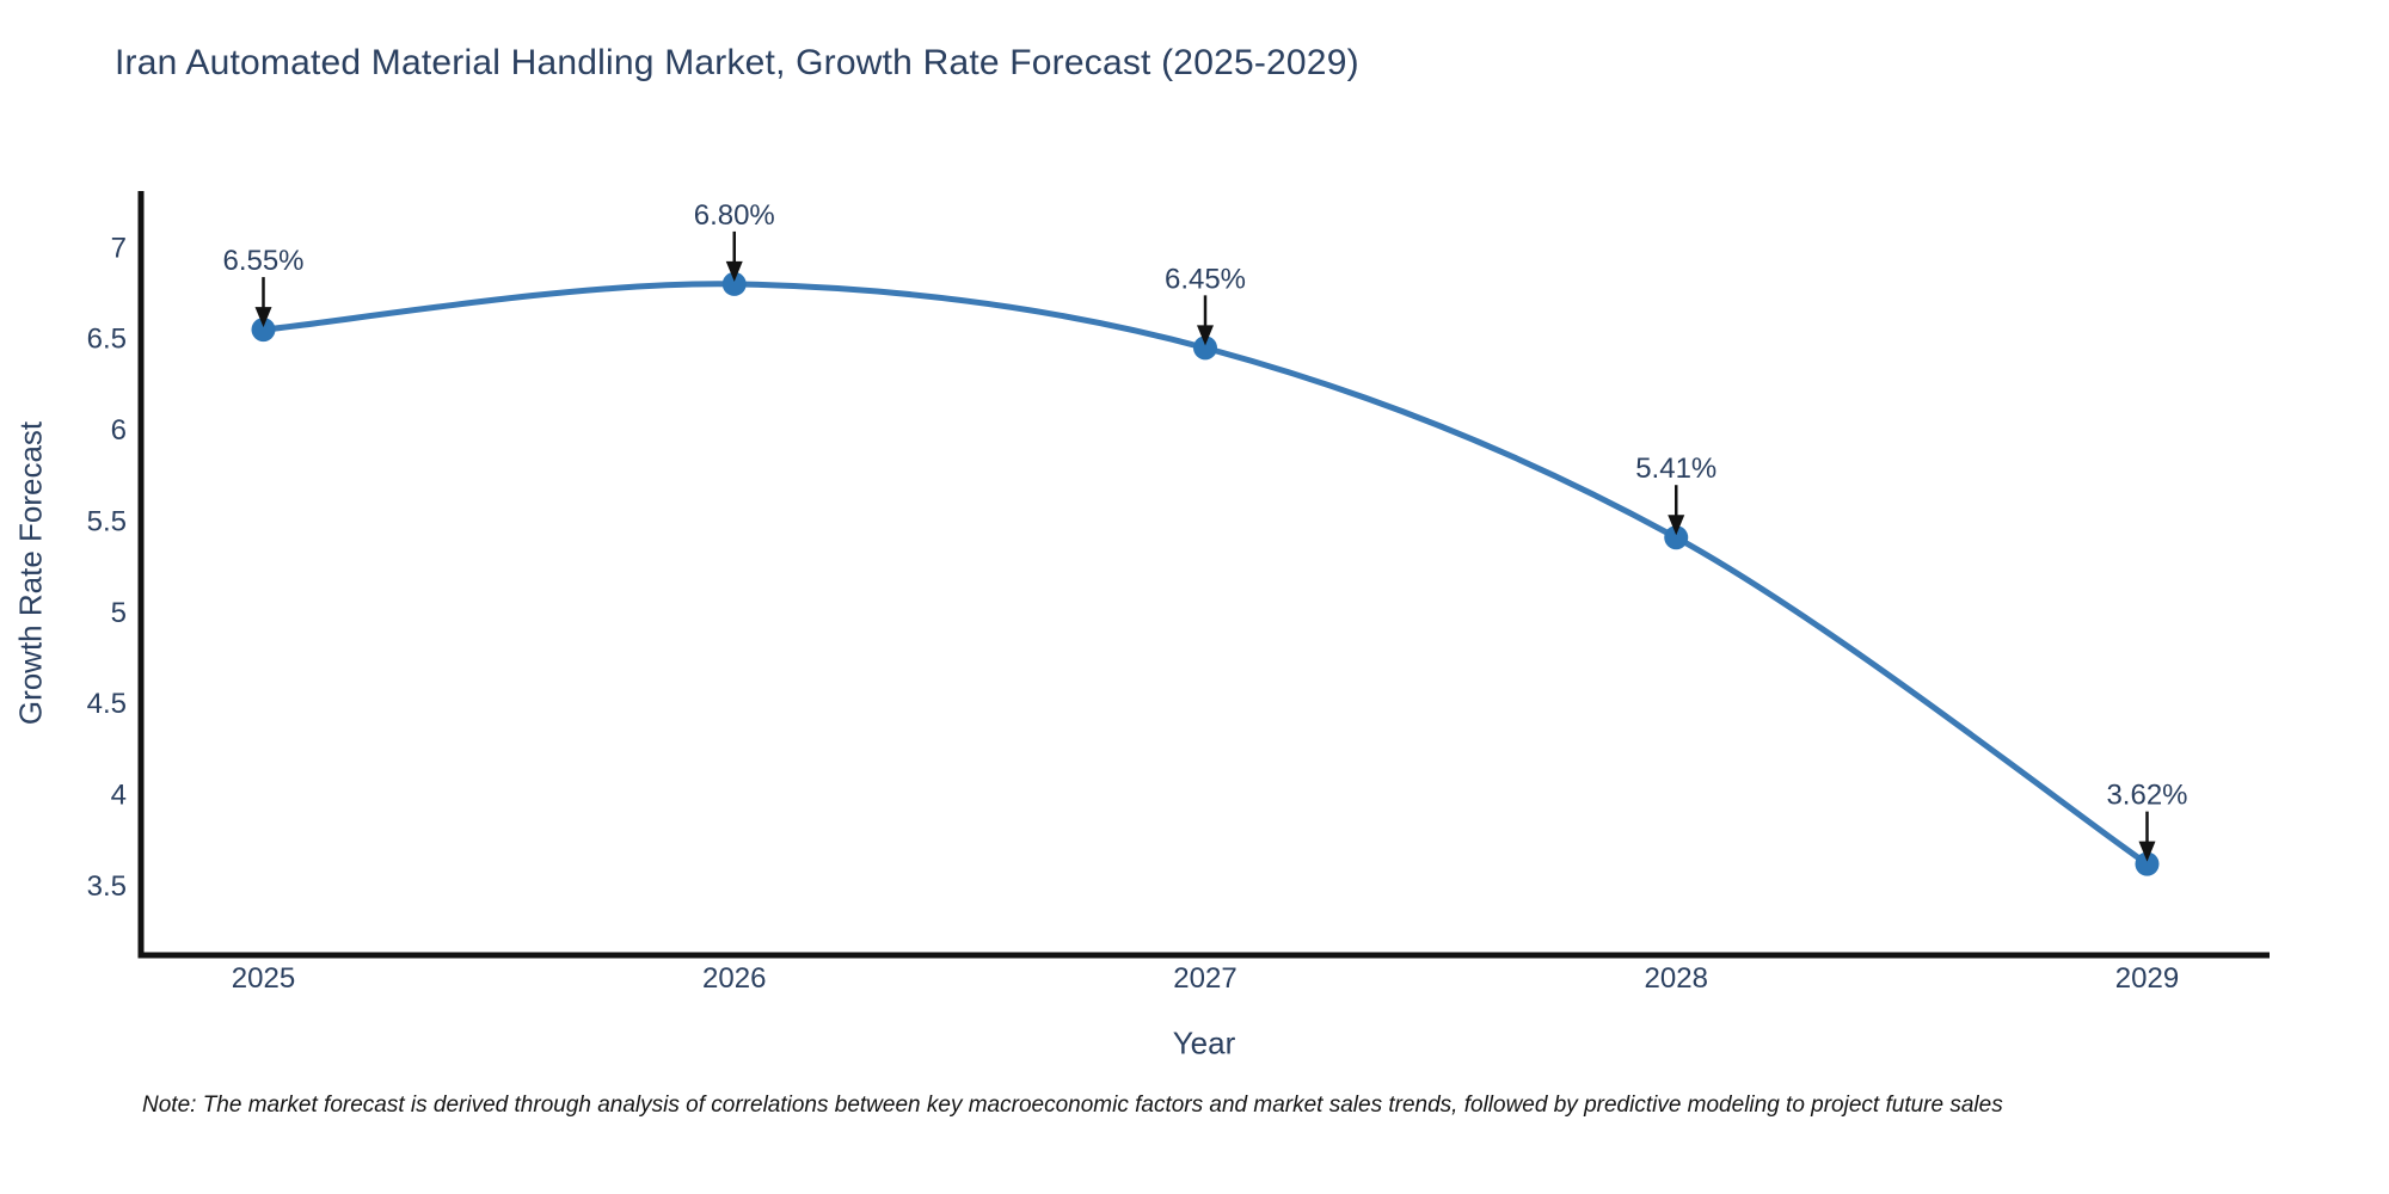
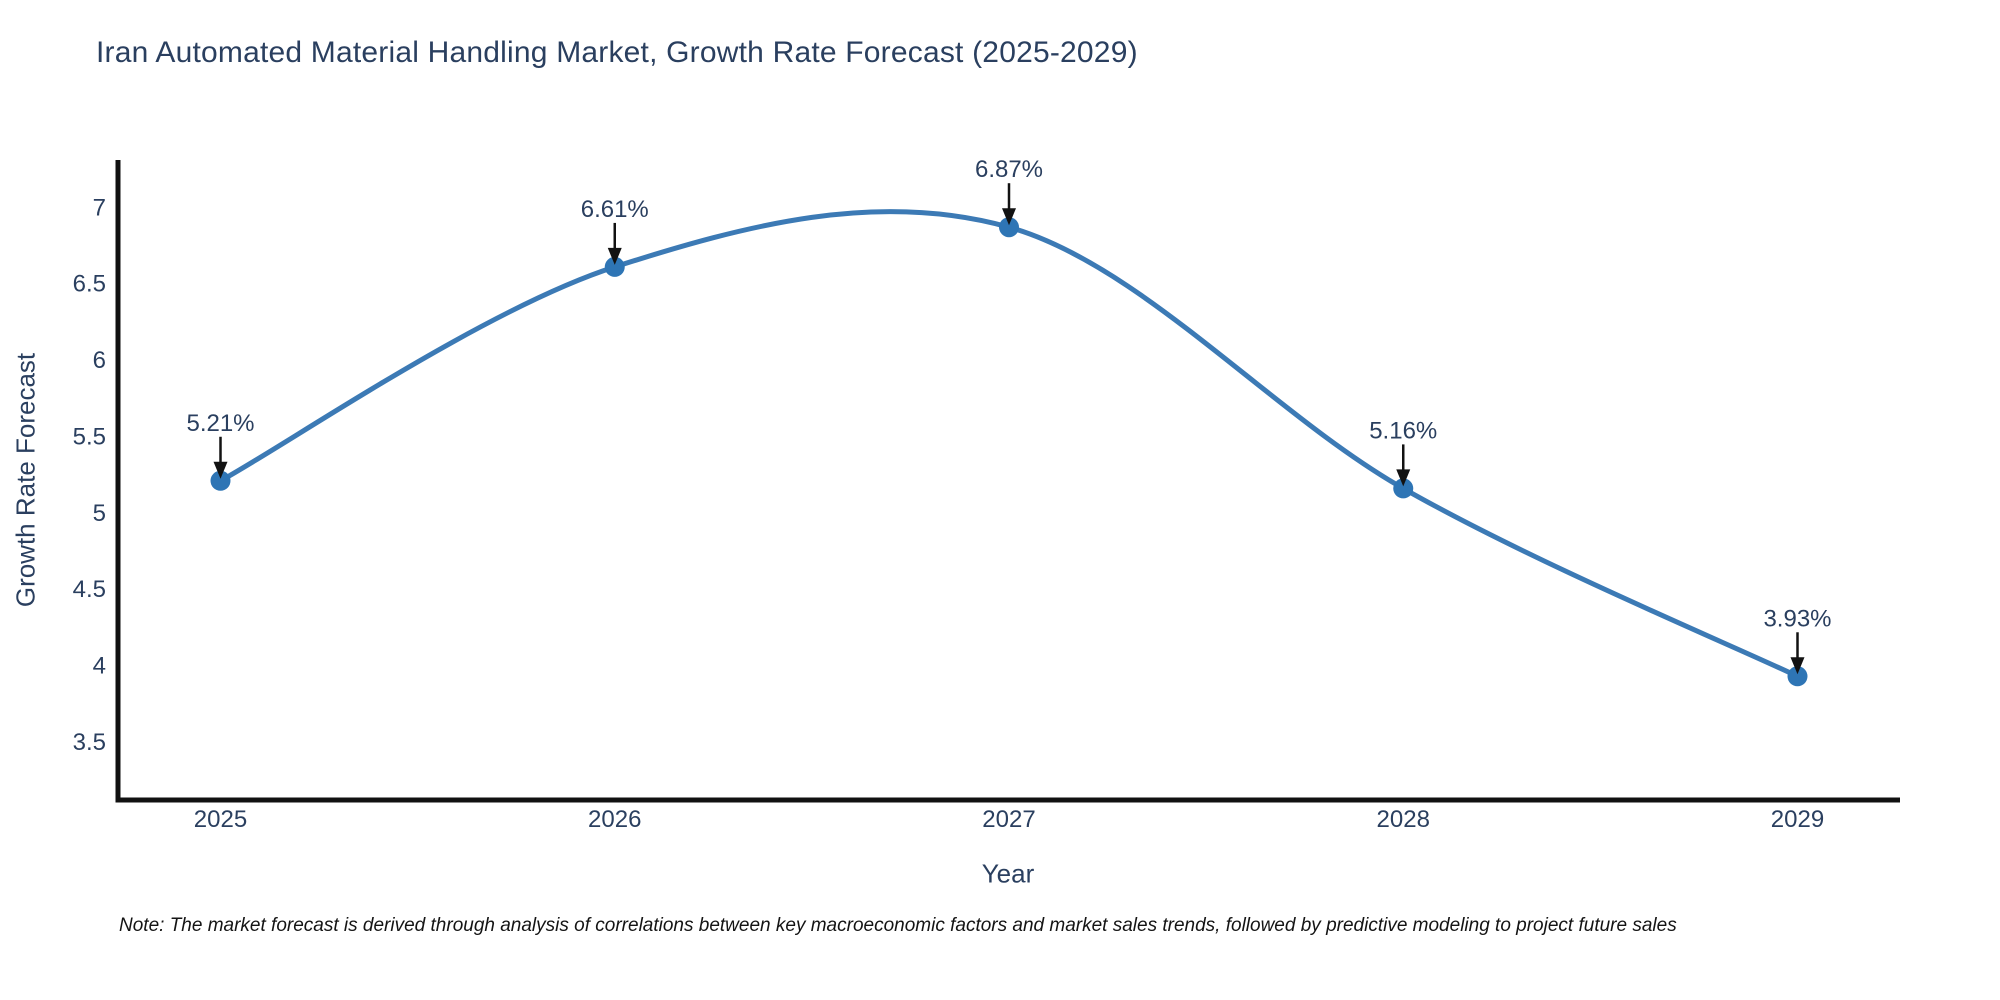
2025: 6.55% -> 5.21%
2026: 6.80% -> 6.61%
2027: 6.45% -> 6.87%
2028: 5.41% -> 5.16%
2029: 3.62% -> 3.93%
